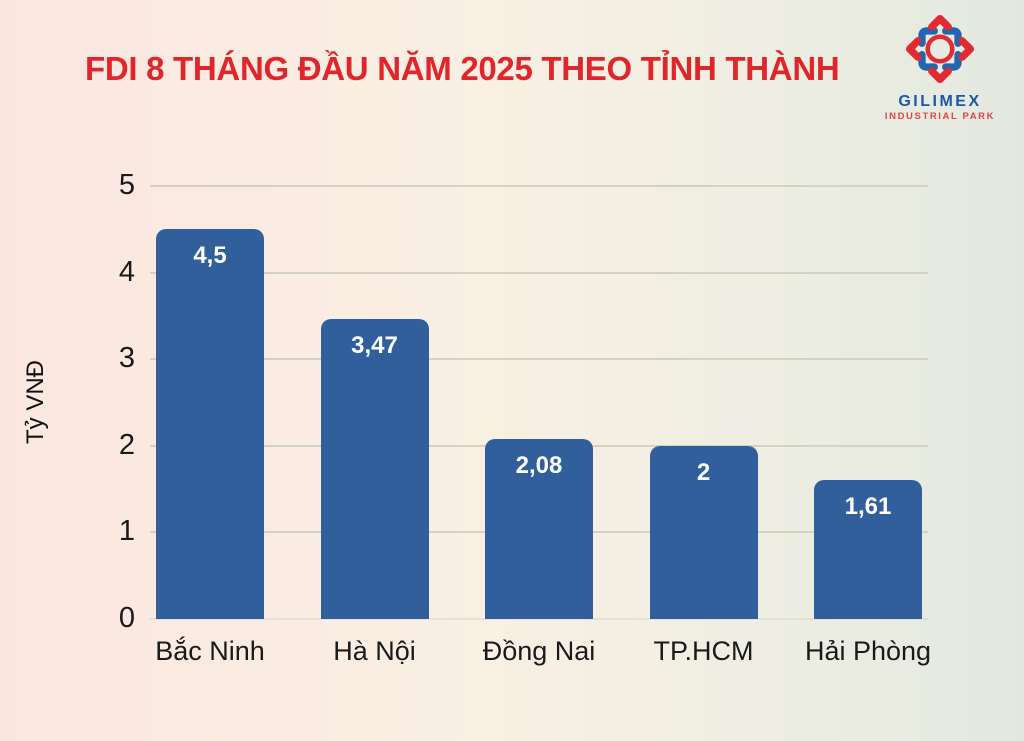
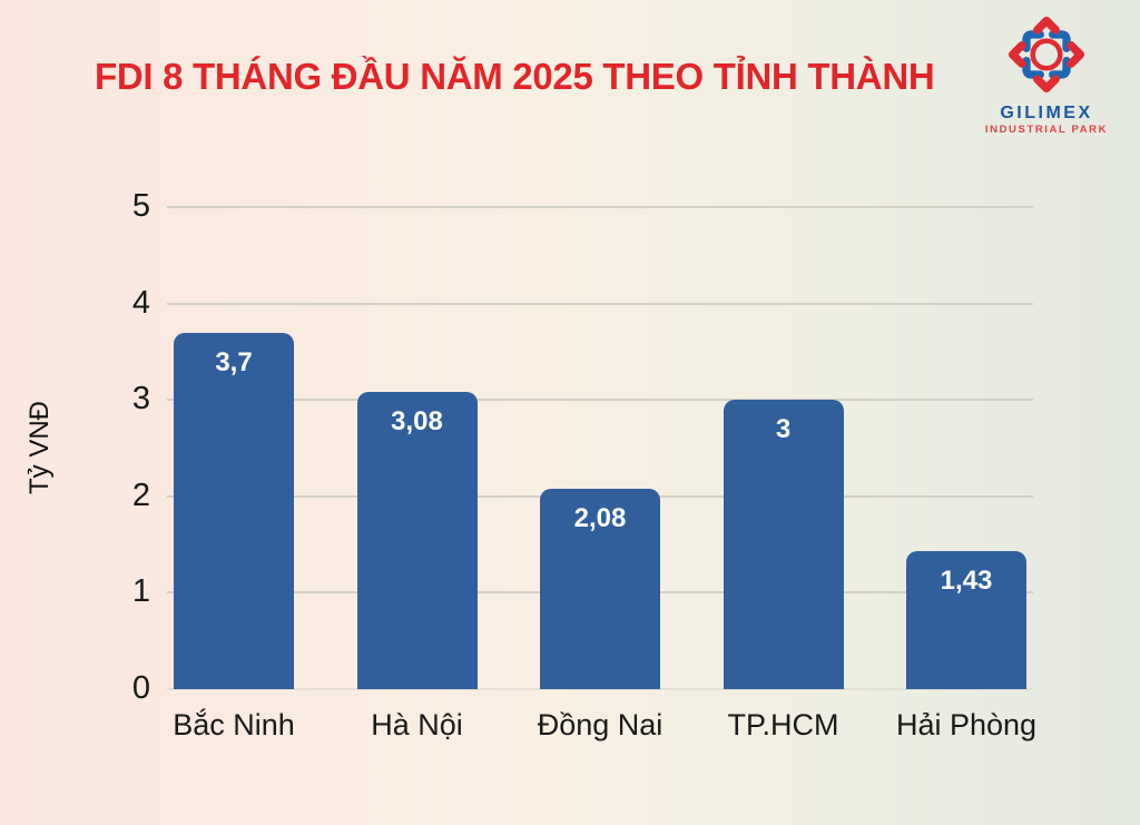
Bắc Ninh: 4,5 -> 3,7
Hà Nội: 3,47 -> 3,08
TP.HCM: 2 -> 3
Hải Phòng: 1,61 -> 1,43
